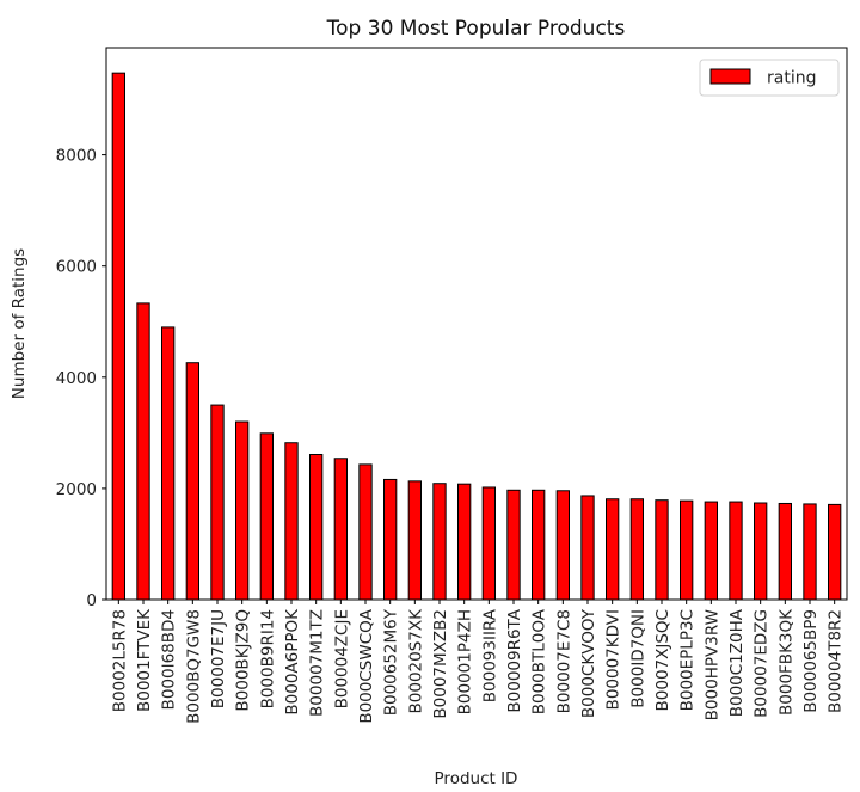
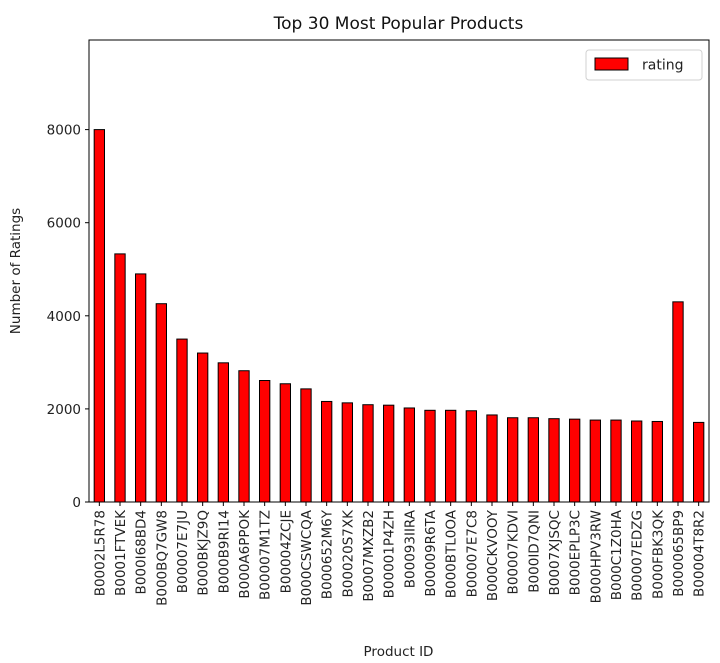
B0002L5R78: 9500 -> 8000
B000065BP9: 1700 -> 4300
